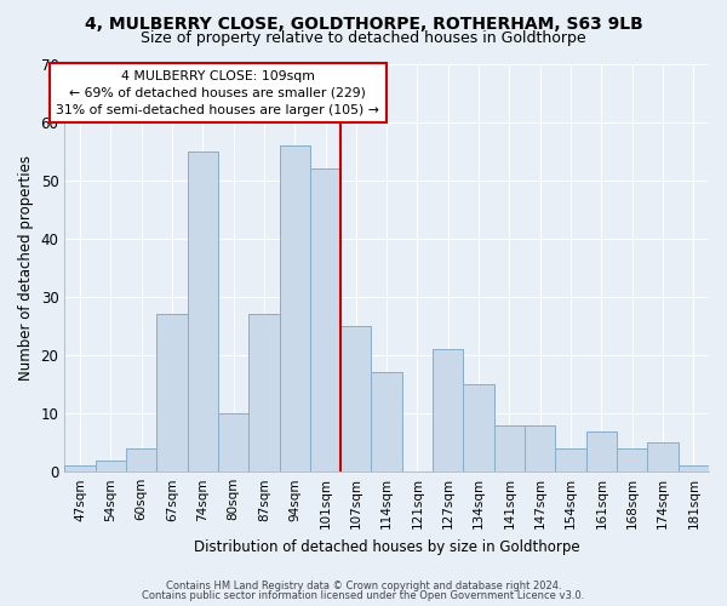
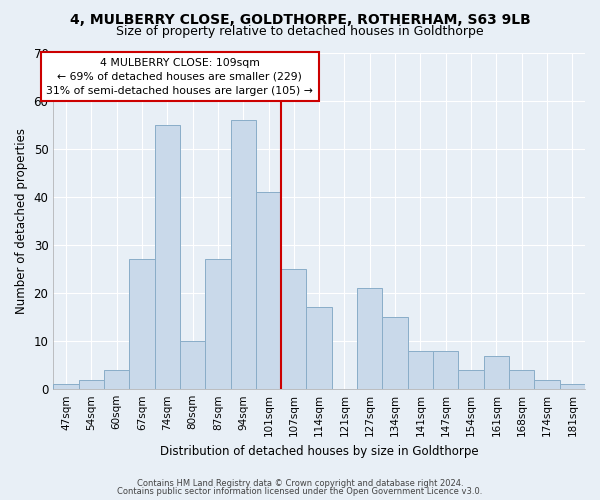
101sqm: 52 -> 41
174sqm: 5 -> 2
